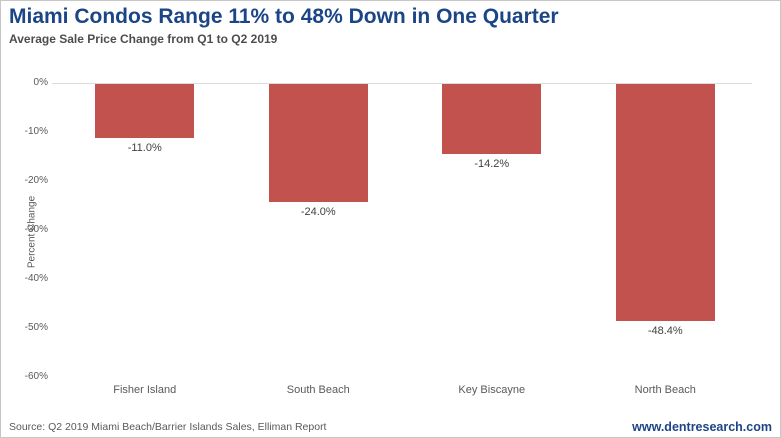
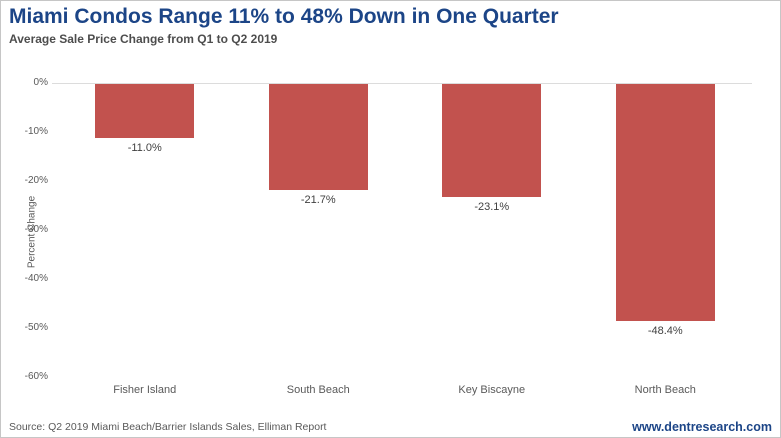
South Beach: -24.0% -> -21.7%
Key Biscayne: -14.2% -> -23.1%
